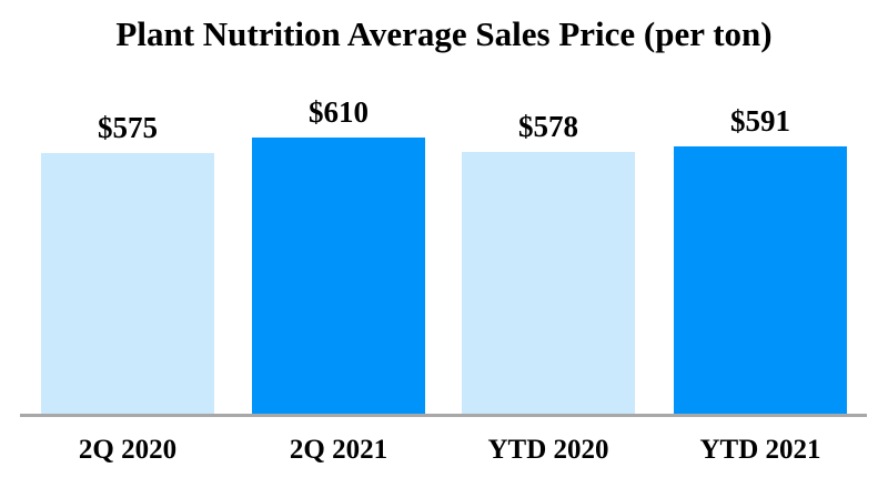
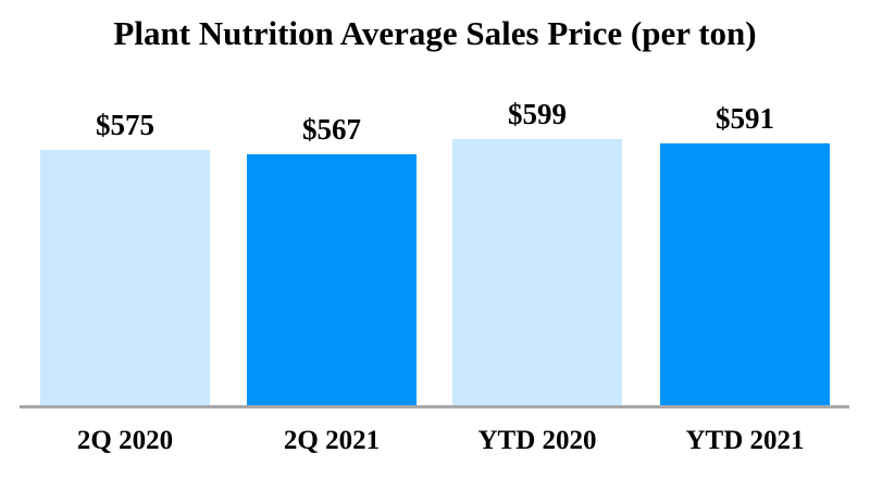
2Q 2021: $610 -> $567
YTD 2020: $578 -> $599
